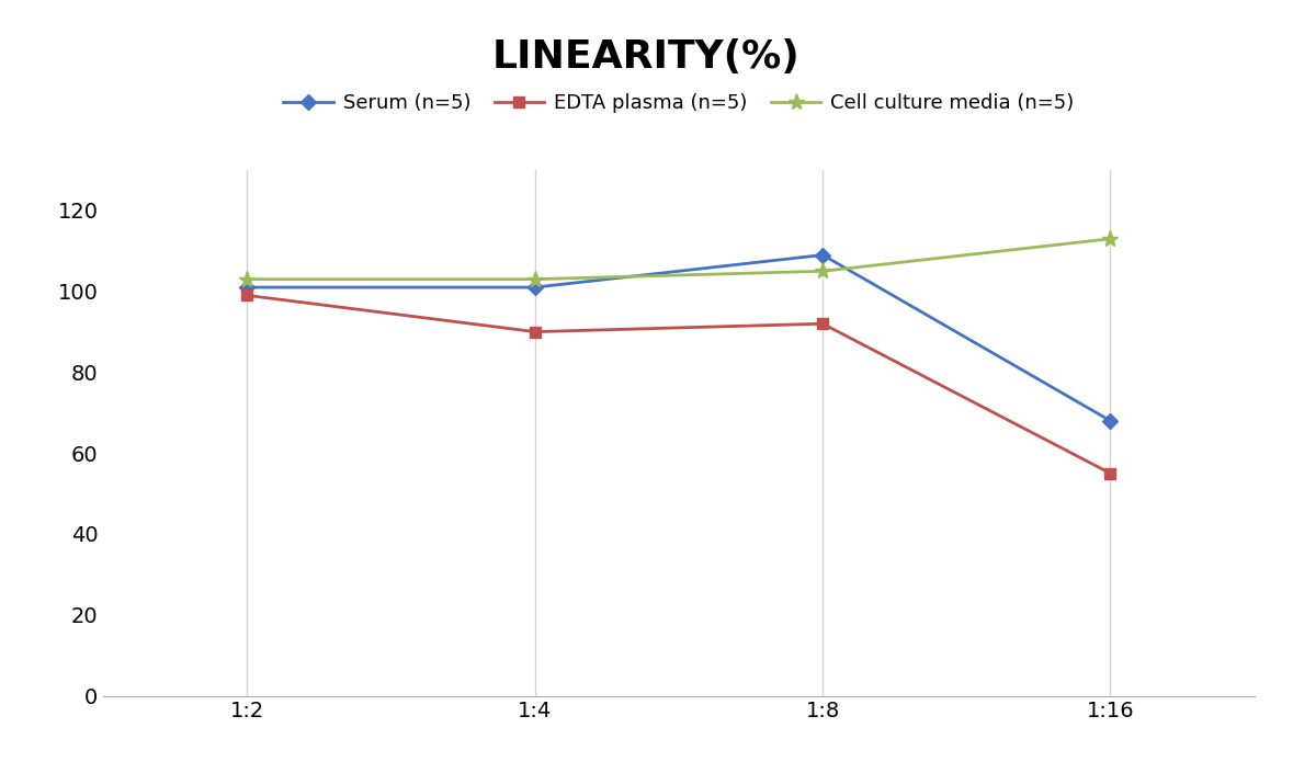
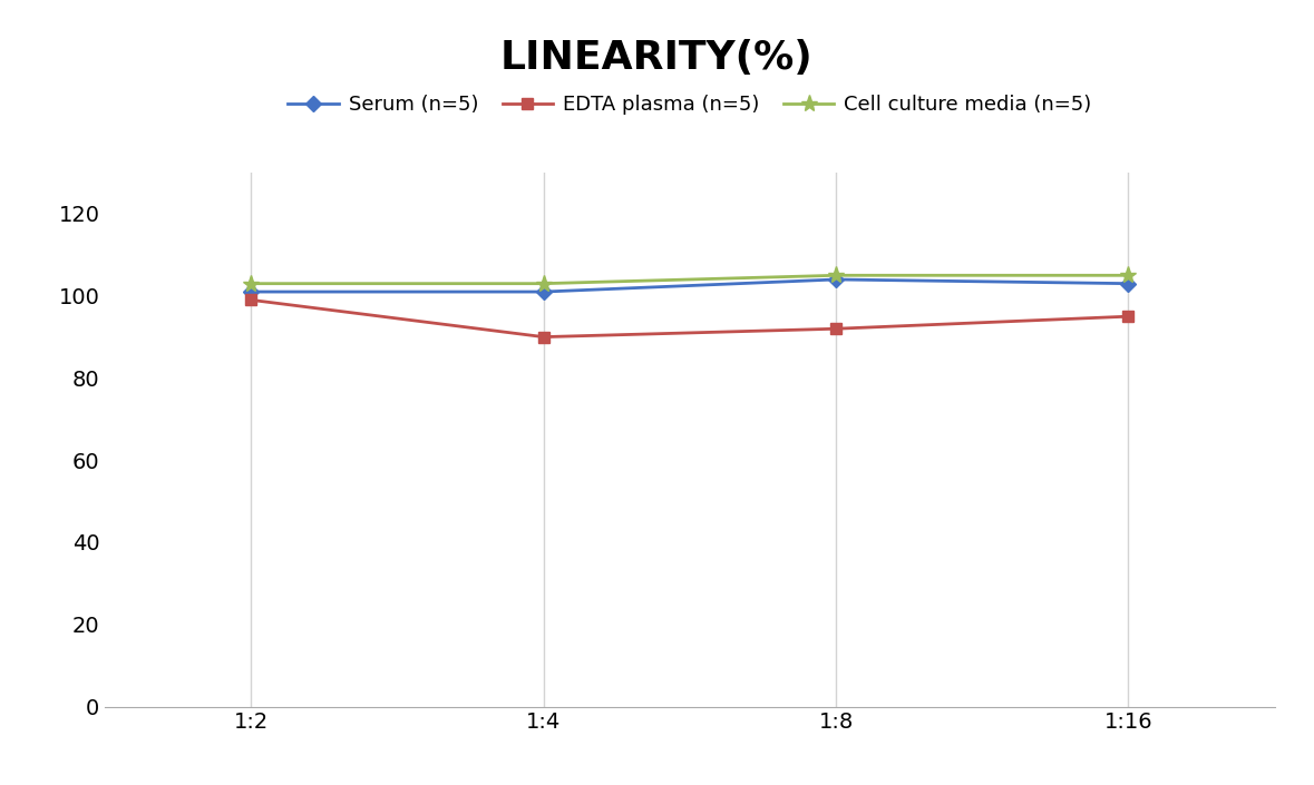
Serum (n=5)/1:8: 109 -> 104
Serum (n=5)/1:16: 68 -> 103
EDTA plasma (n=5)/1:16: 55 -> 95
Cell culture media (n=5)/1:16: 113 -> 105
